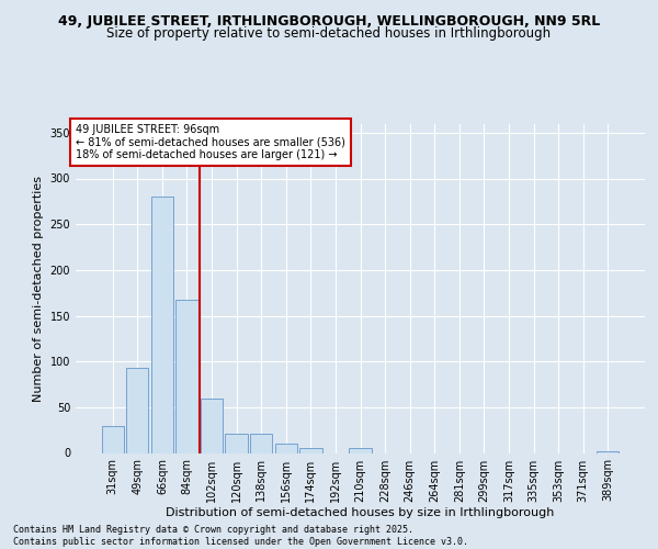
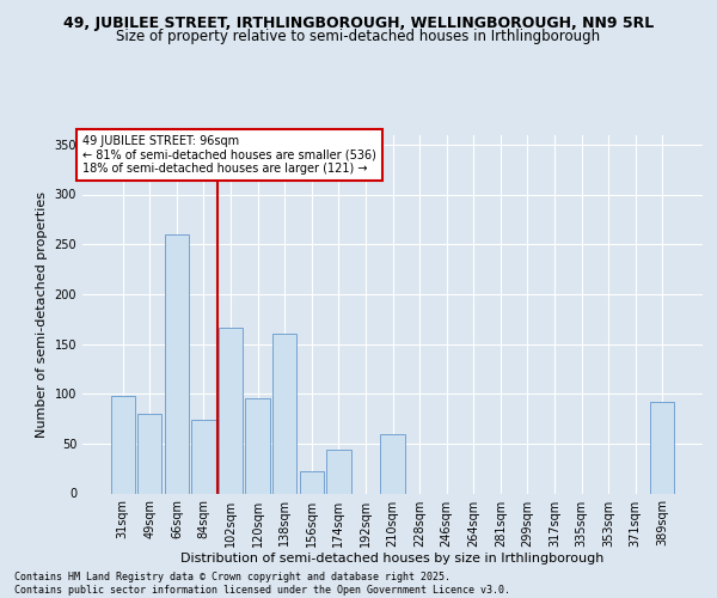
31sqm: 30 -> 98
49sqm: 93 -> 80
66sqm: 280 -> 260
84sqm: 167 -> 74
102sqm: 60 -> 166
120sqm: 21 -> 96
138sqm: 21 -> 160
156sqm: 10 -> 22
174sqm: 5 -> 44
210sqm: 5 -> 60
389sqm: 2 -> 92
